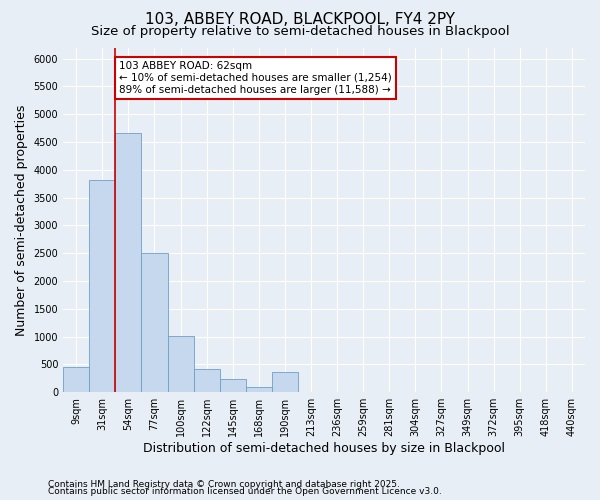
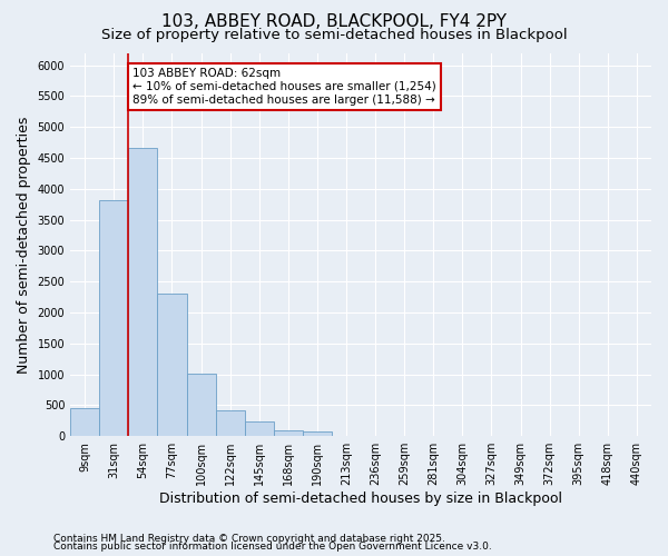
77sqm: 2500 -> 2300
190sqm: 360 -> 70
